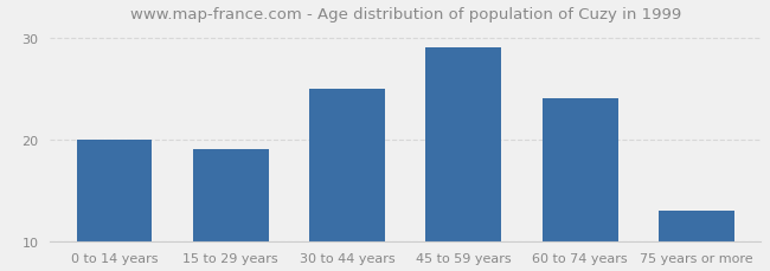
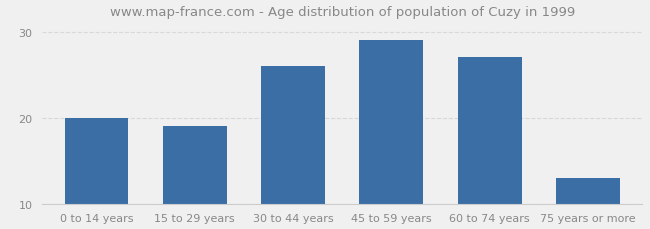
30 to 44 years: 25 -> 26
60 to 74 years: 24 -> 27
